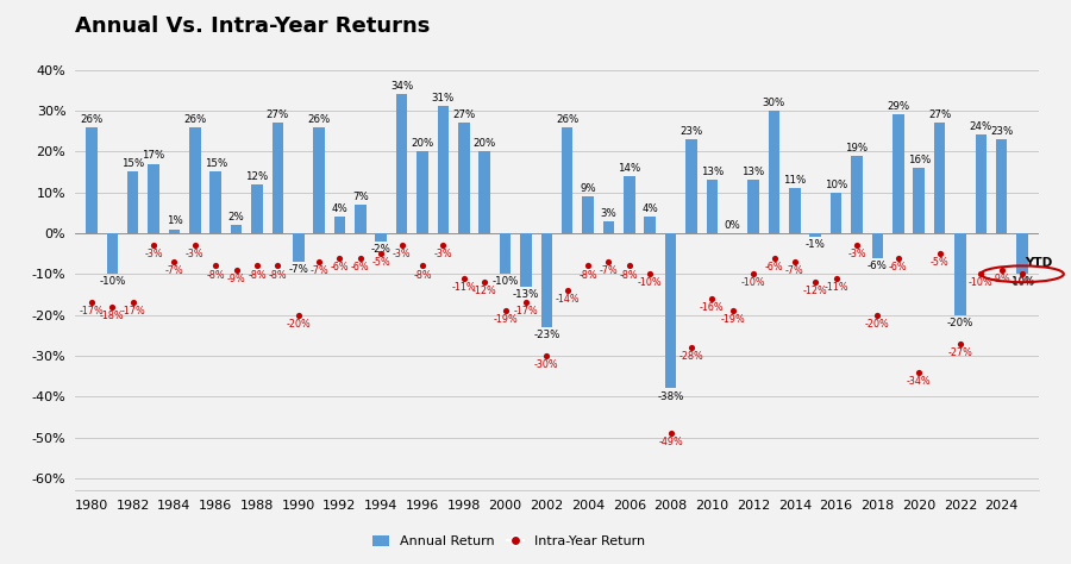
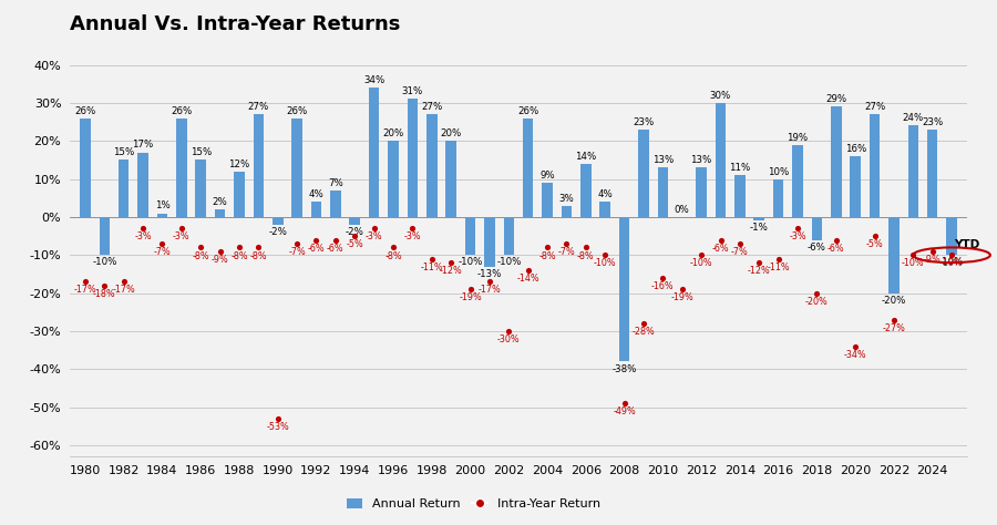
Annual Return/1990: -7% -> -2%
Intra-Year Return/1990: -20% -> -53%
Annual Return/2002: -23% -> -10%
